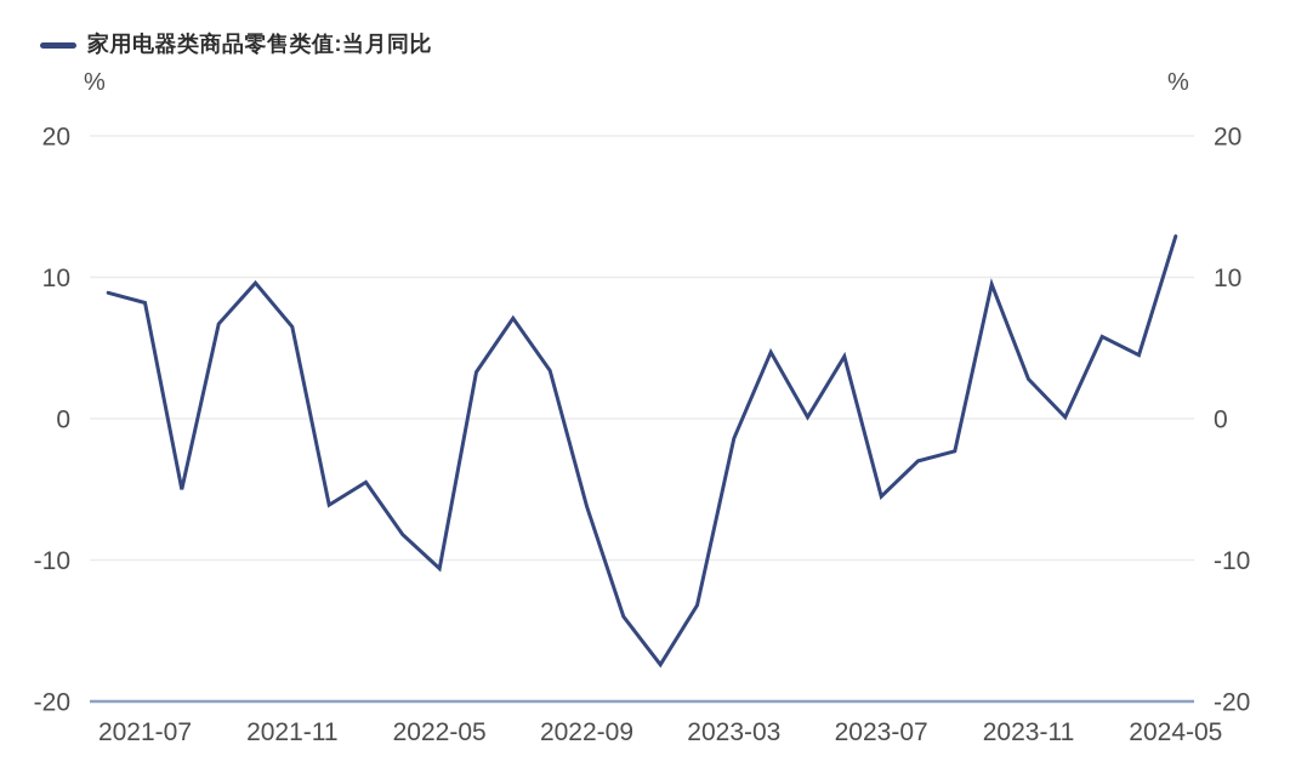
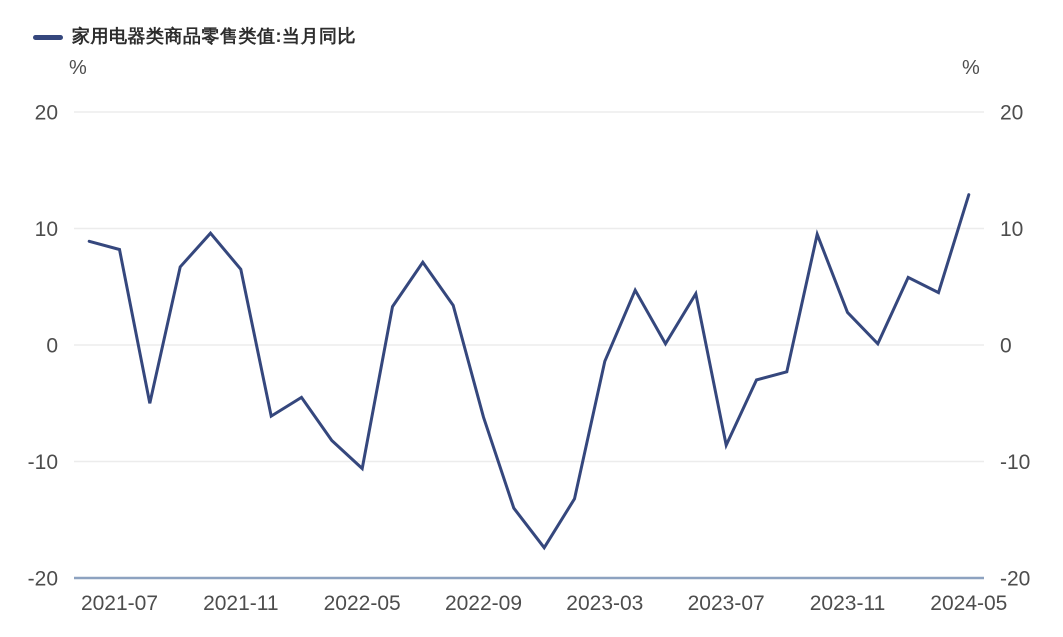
2023-07: -5.5 -> -8.6
